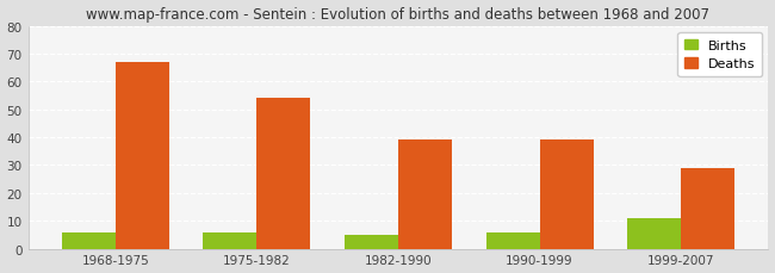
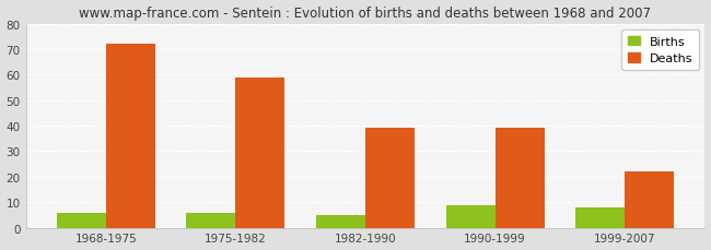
Deaths/1968-1975: 67 -> 72
Deaths/1975-1982: 54 -> 59
Births/1990-1999: 6 -> 9
Births/1999-2007: 11 -> 8
Deaths/1999-2007: 29 -> 22
